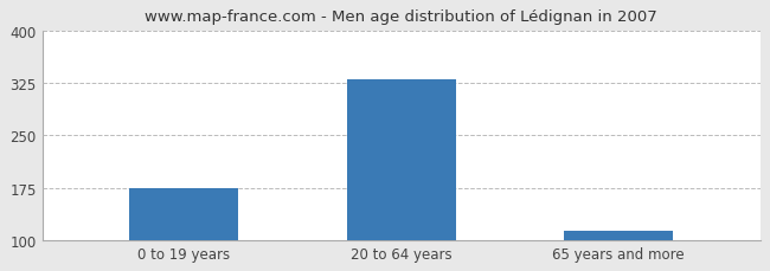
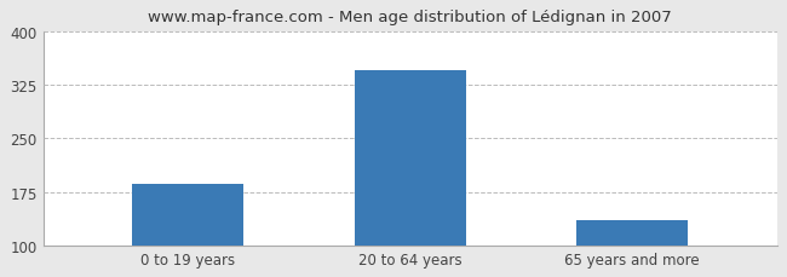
0 to 19 years: 175 -> 186
20 to 64 years: 330 -> 346
65 years and more: 113 -> 136
